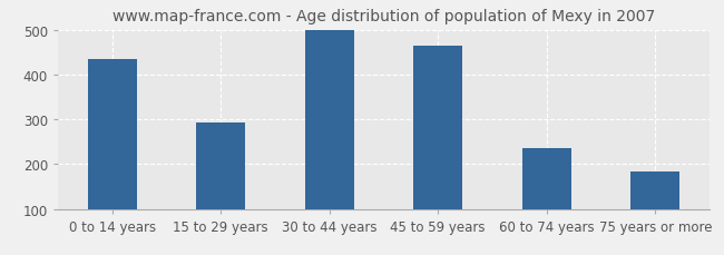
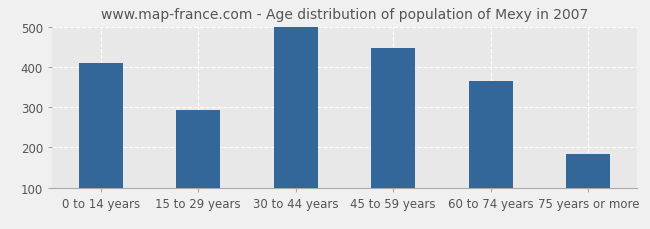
0 to 14 years: 435 -> 410
45 to 59 years: 465 -> 448
60 to 74 years: 235 -> 366
